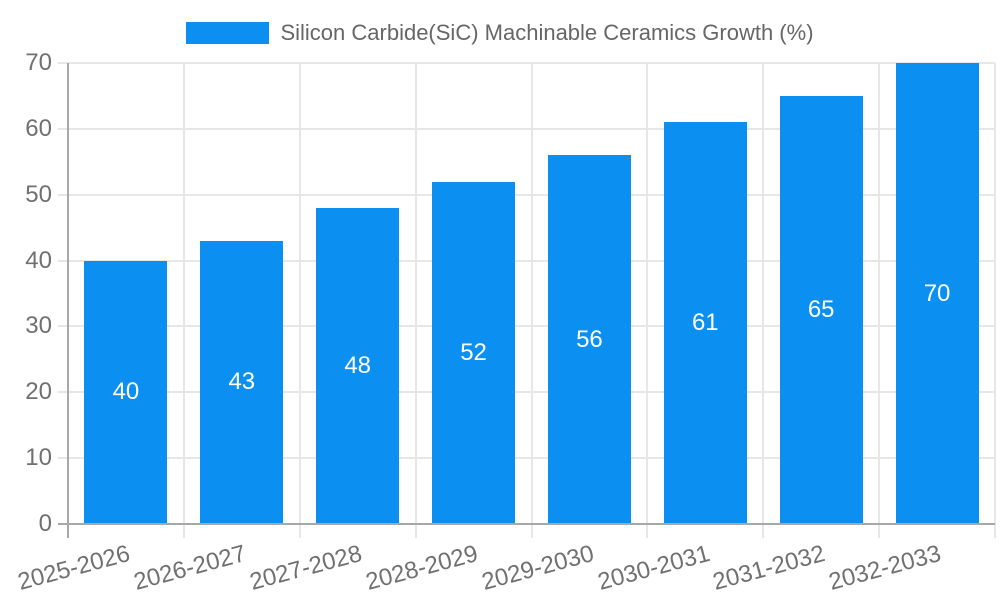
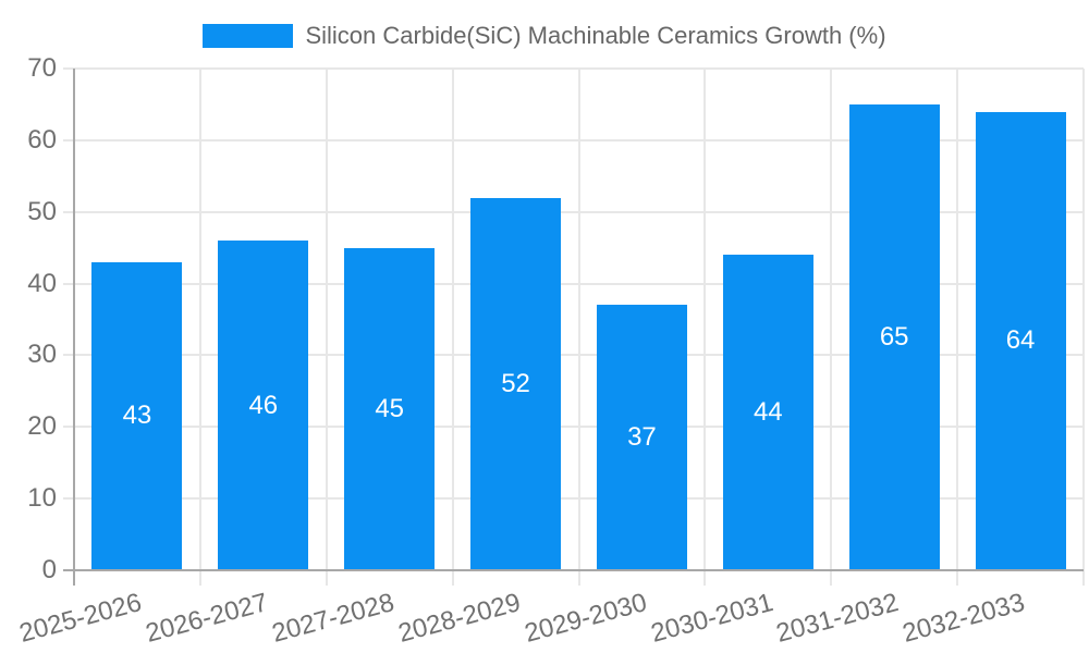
2025-2026: 40 -> 43
2026-2027: 43 -> 46
2027-2028: 48 -> 45
2029-2030: 56 -> 37
2030-2031: 61 -> 44
2032-2033: 70 -> 64
